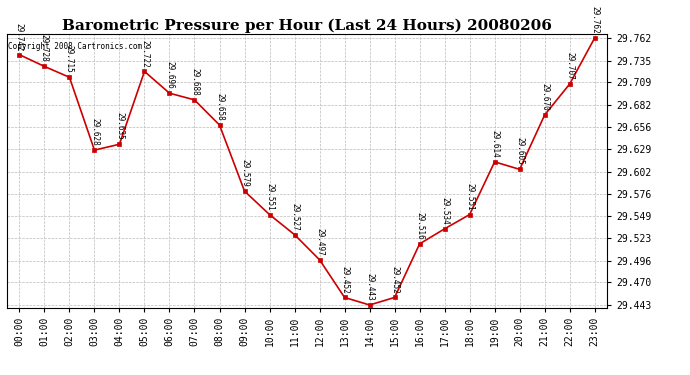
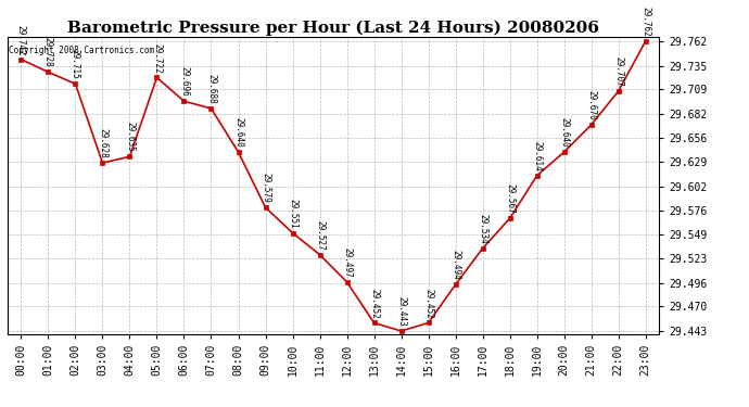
08:00: 29.658 -> 29.640
16:00: 29.516 -> 29.494
18:00: 29.551 -> 29.567
20:00: 29.605 -> 29.640
